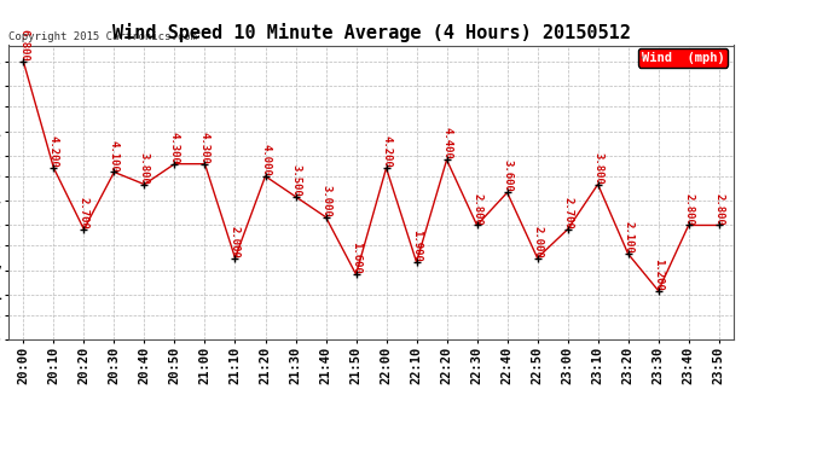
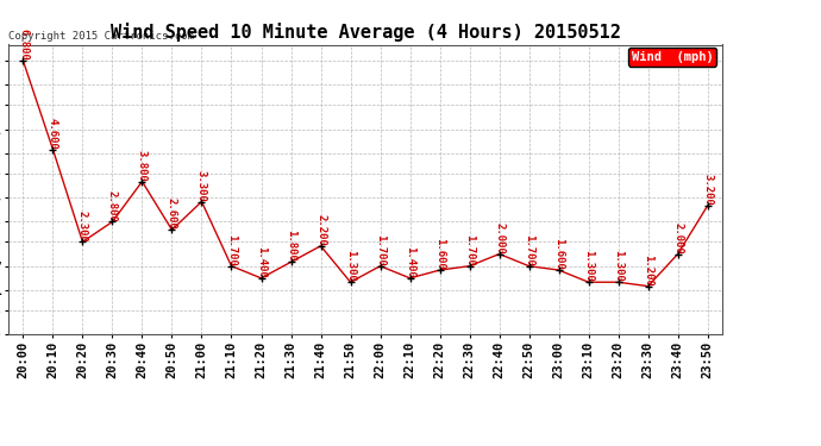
20:10: 4.200 -> 4.600
20:20: 2.700 -> 2.300
20:30: 4.100 -> 2.800
20:50: 4.300 -> 2.600
21:00: 4.300 -> 3.300
21:10: 2.000 -> 1.700
21:20: 4.000 -> 1.400
21:30: 3.500 -> 1.800
21:40: 3.000 -> 2.200
21:50: 1.600 -> 1.300
22:00: 4.200 -> 1.700
22:10: 1.900 -> 1.400
22:20: 4.400 -> 1.600
22:30: 2.800 -> 1.700
22:40: 3.600 -> 2.000
22:50: 2.000 -> 1.700
23:00: 2.700 -> 1.600
23:10: 3.800 -> 1.300
23:20: 2.100 -> 1.300
23:40: 2.800 -> 2.000
23:50: 2.800 -> 3.200
